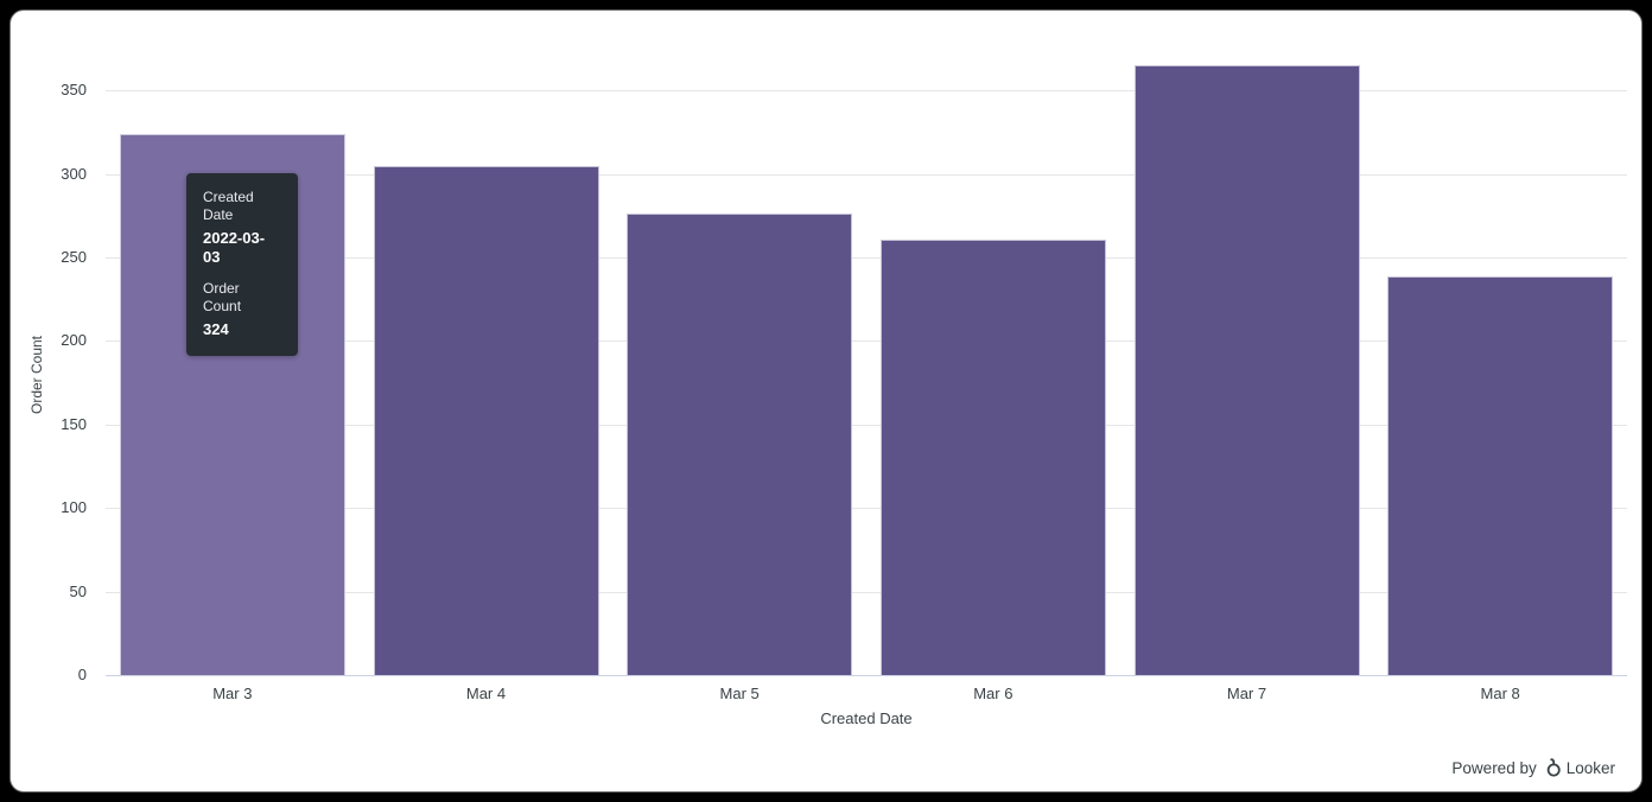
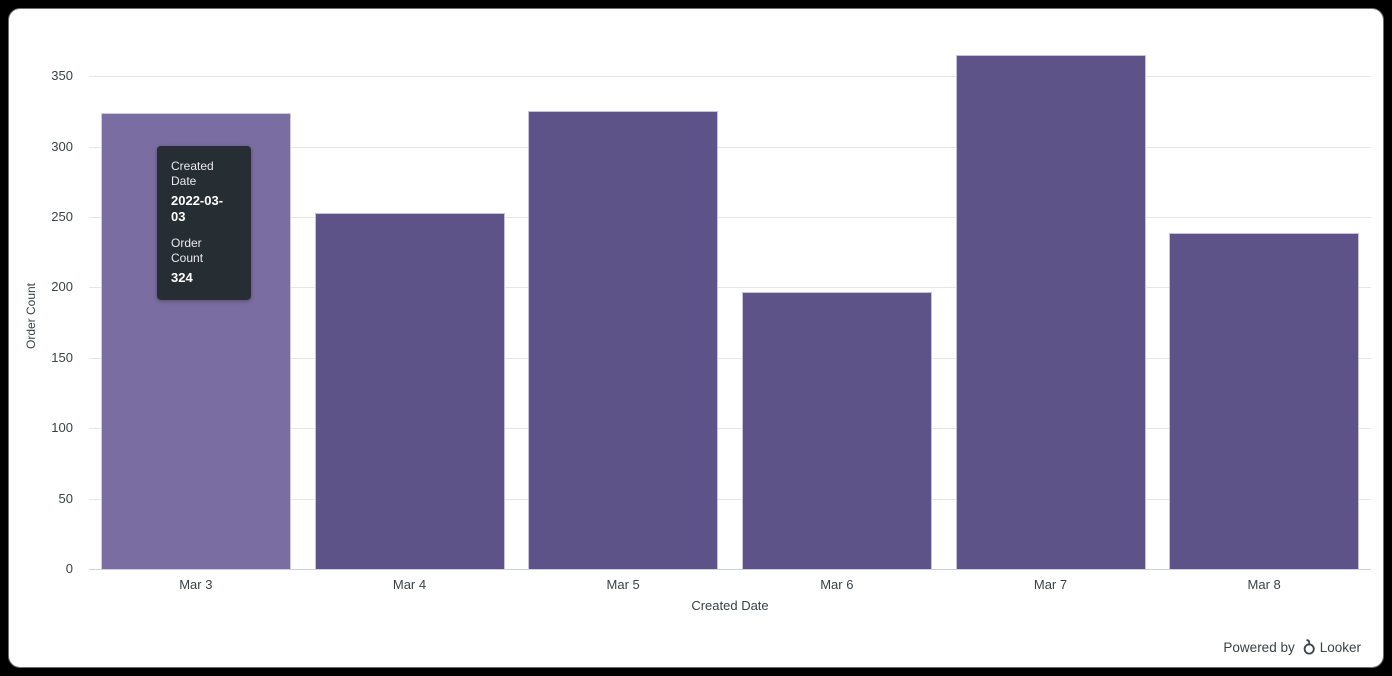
Mar 4: 305 -> 253
Mar 5: 276 -> 325
Mar 6: 261 -> 197
